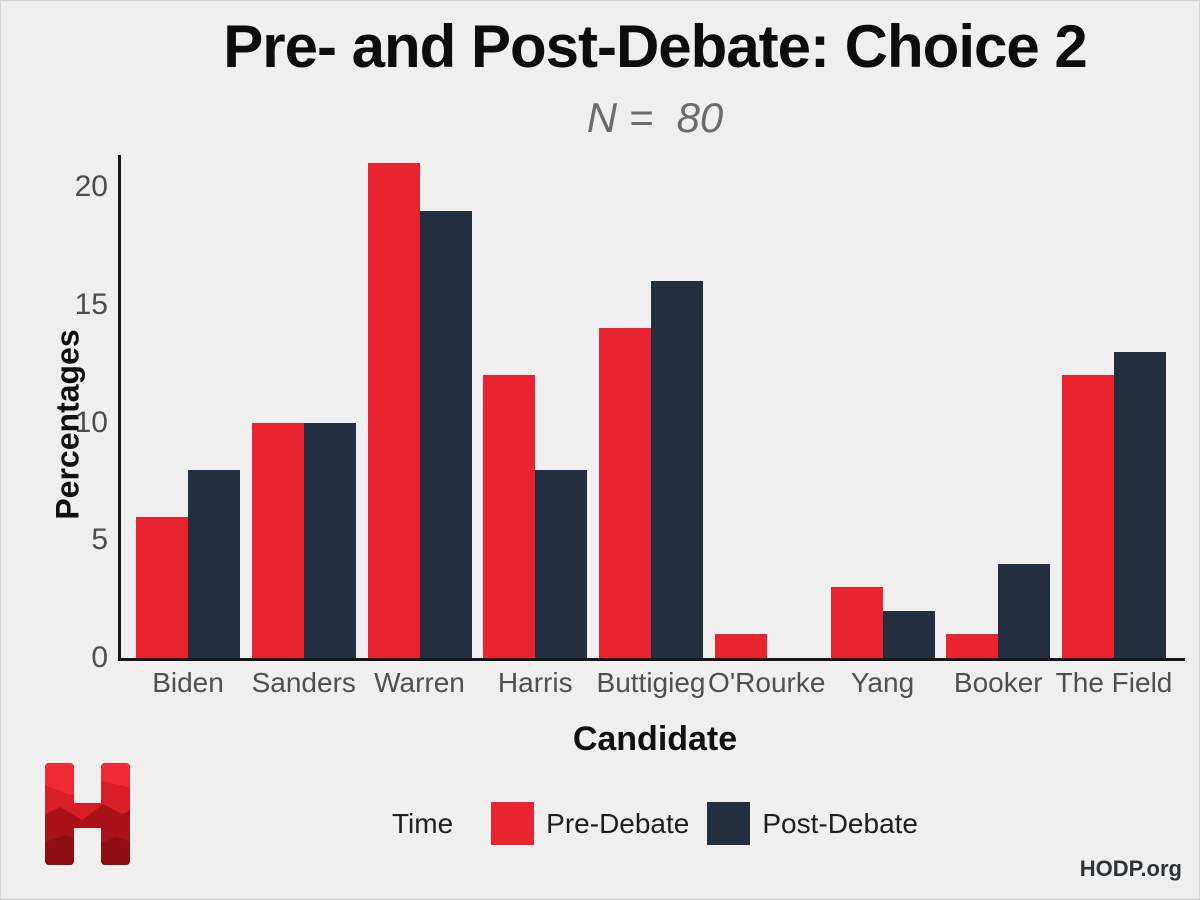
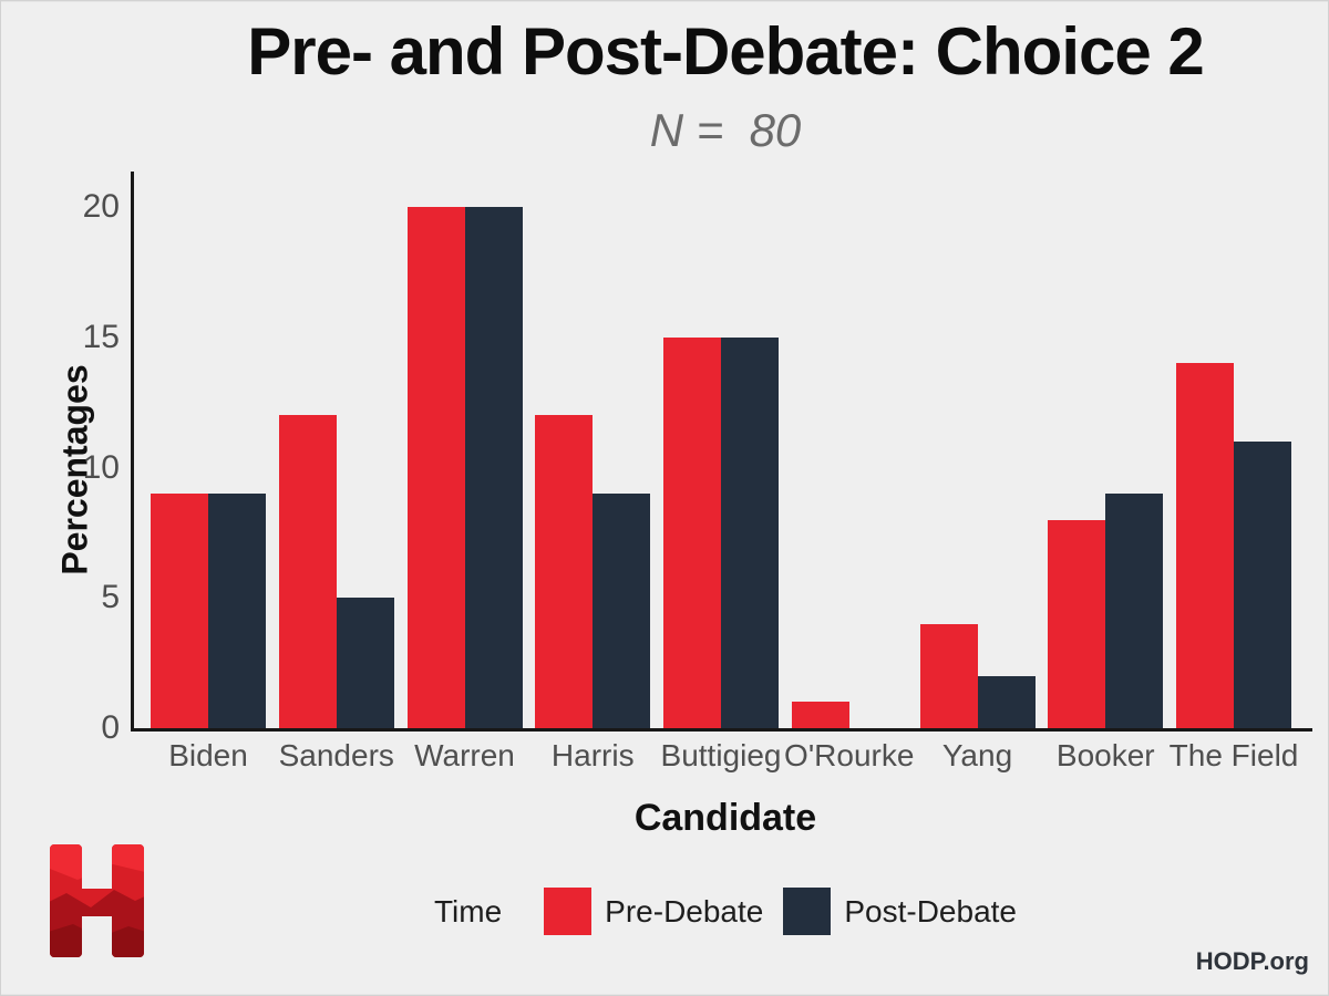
Pre-Debate/Biden: 6 -> 9
Post-Debate/Biden: 8 -> 9
Pre-Debate/Sanders: 10 -> 12
Post-Debate/Sanders: 10 -> 5
Pre-Debate/Warren: 21 -> 20
Post-Debate/Warren: 19 -> 20
Post-Debate/Harris: 8 -> 9
Pre-Debate/Buttigieg: 14 -> 15
Post-Debate/Buttigieg: 16 -> 15
Pre-Debate/Yang: 3 -> 4
Pre-Debate/Booker: 1 -> 8
Post-Debate/Booker: 4 -> 9
Pre-Debate/The Field: 12 -> 14
Post-Debate/The Field: 13 -> 11
